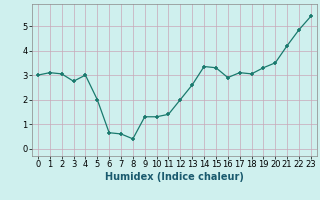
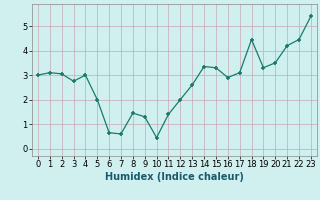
8: 0.40 -> 1.45
10: 1.30 -> 0.45
18: 3.05 -> 4.45
22: 4.85 -> 4.45
